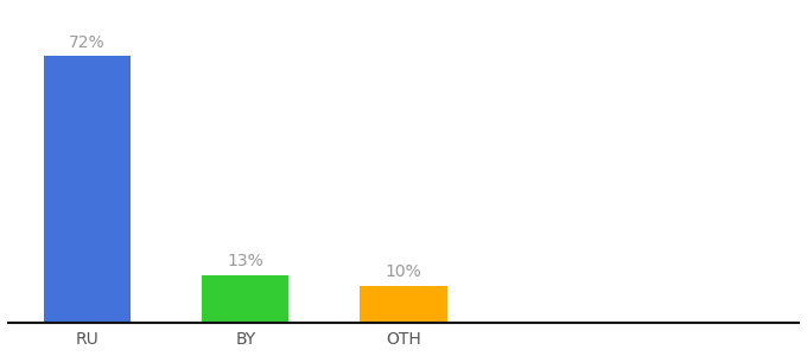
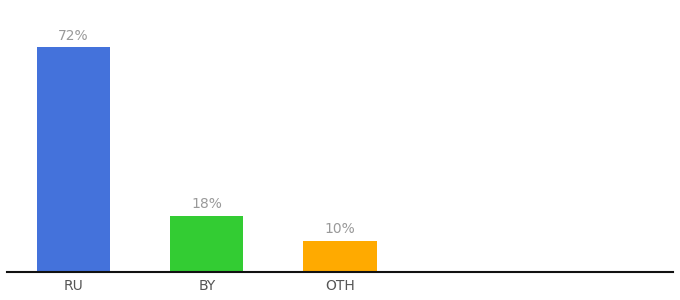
BY: 13% -> 18%
